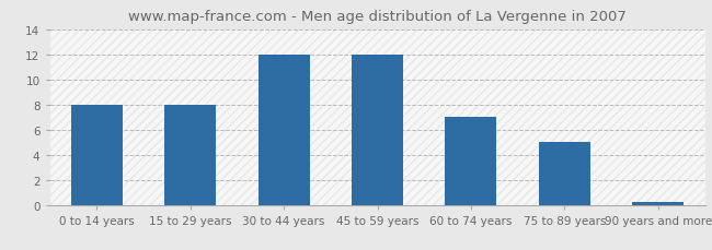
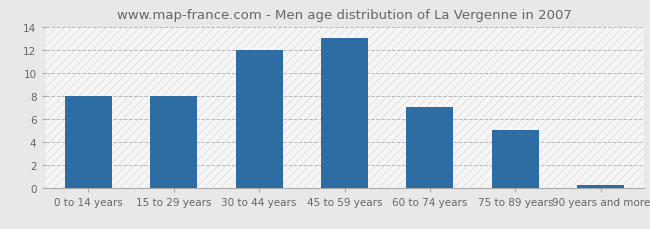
45 to 59 years: 12.0 -> 13.0
